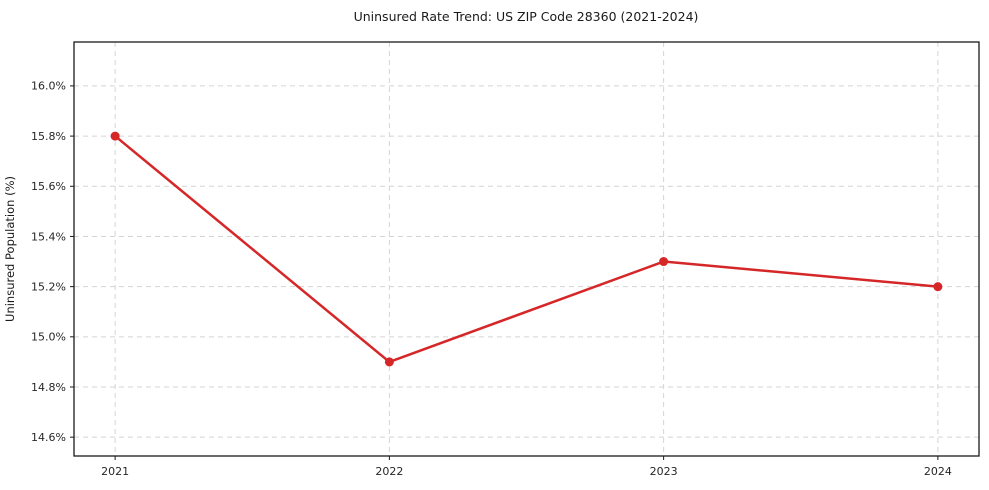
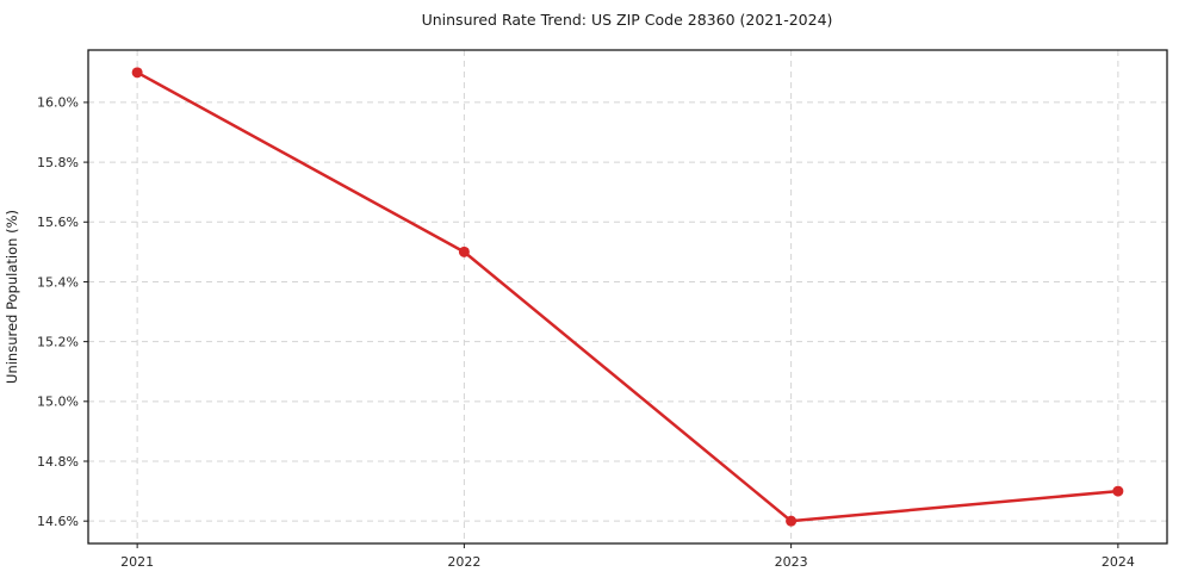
2021: 15.8% -> 16.1%
2022: 14.9% -> 15.5%
2023: 15.3% -> 14.6%
2024: 15.2% -> 14.7%
